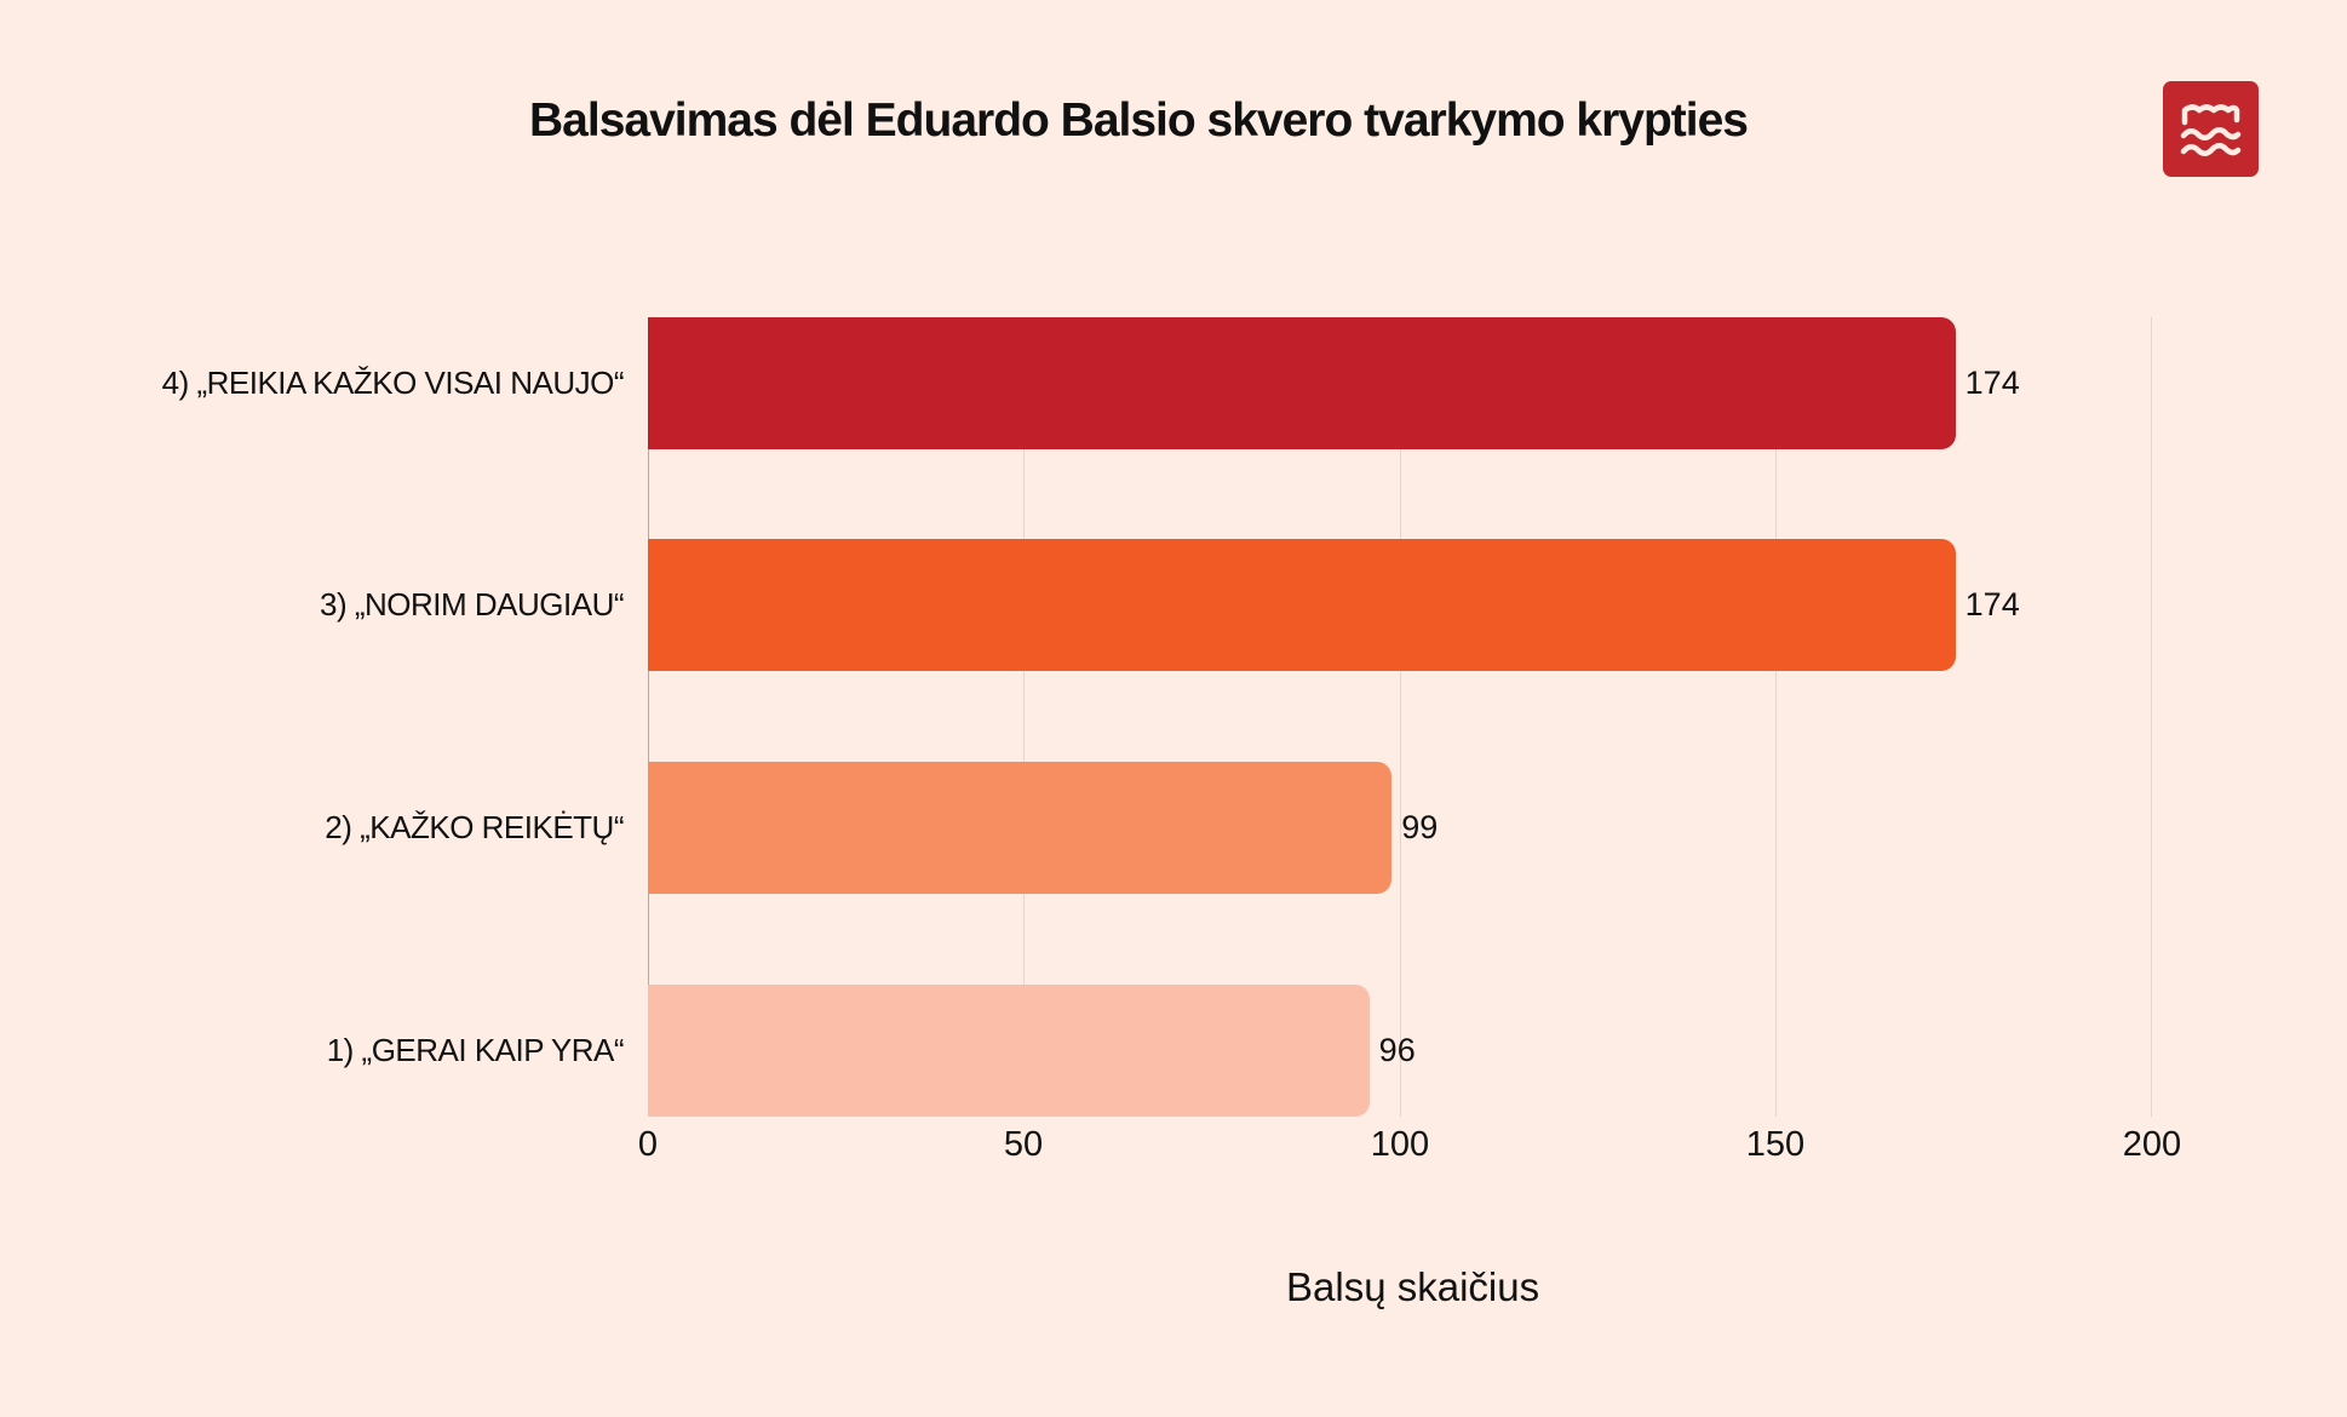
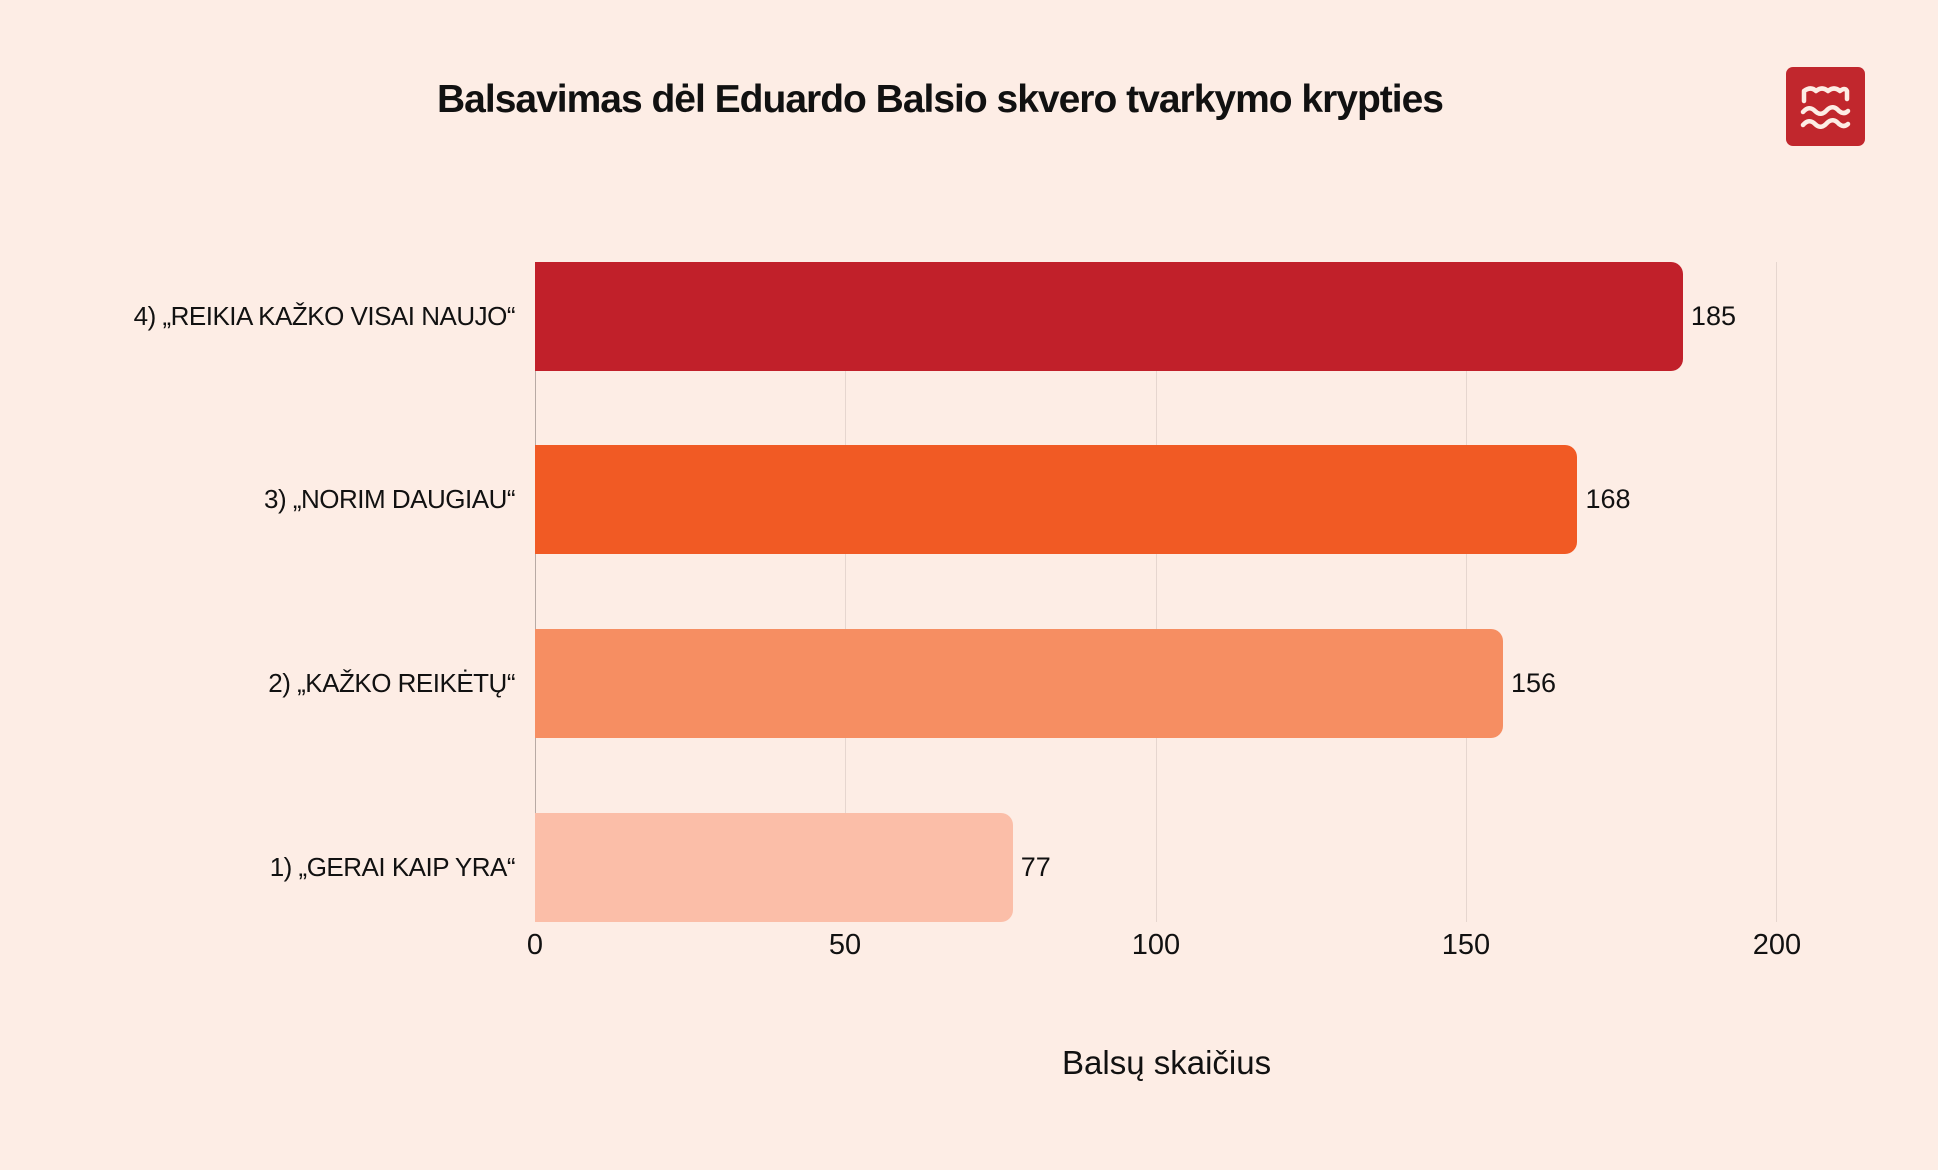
4) „REIKIA KAŽKO VISAI NAUJO“: 174 -> 185
3) „NORIM DAUGIAU“: 174 -> 168
2) „KAŽKO REIKĖTŲ“: 99 -> 156
1) „GERAI KAIP YRA“: 96 -> 77
